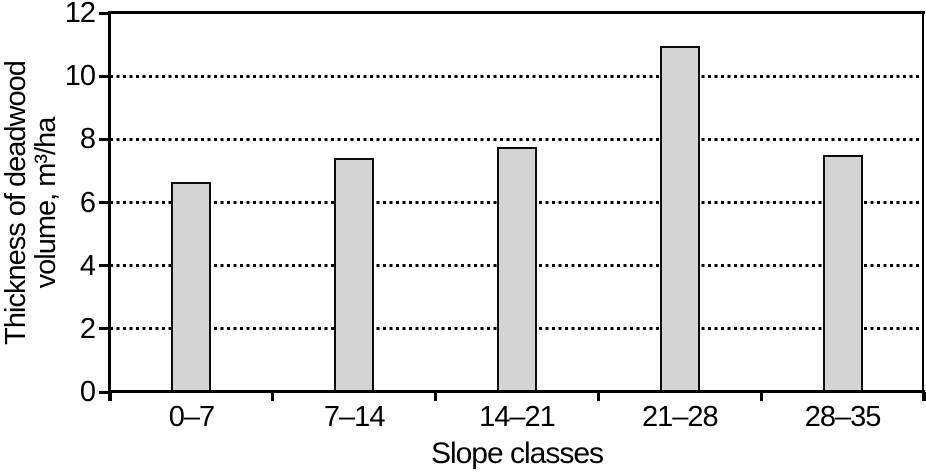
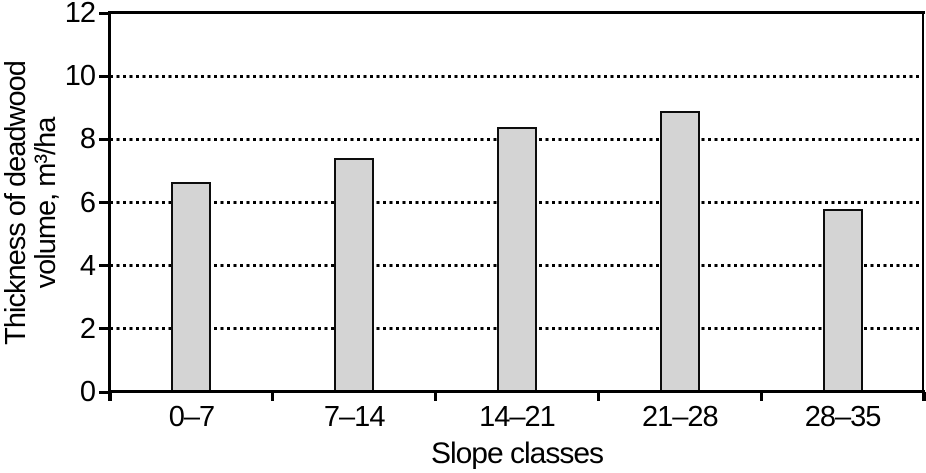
14–21: 7.8 -> 8.4
21–28: 10.9 -> 8.9
28–35: 7.5 -> 5.8
